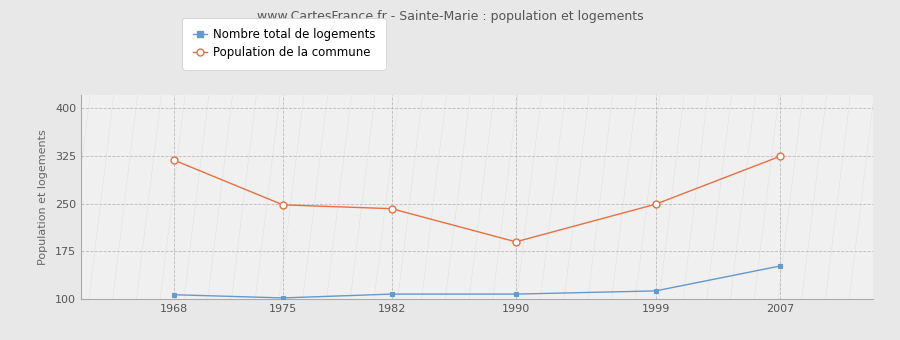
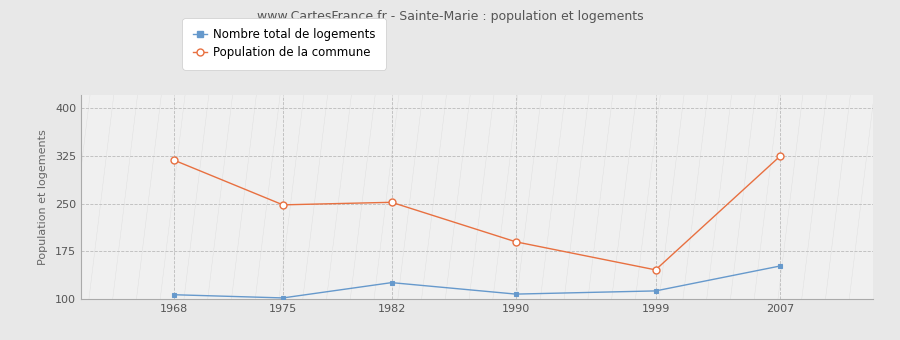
Nombre total de logements/1982: 108 -> 126
Population de la commune/1982: 242 -> 252
Population de la commune/1999: 249 -> 146
